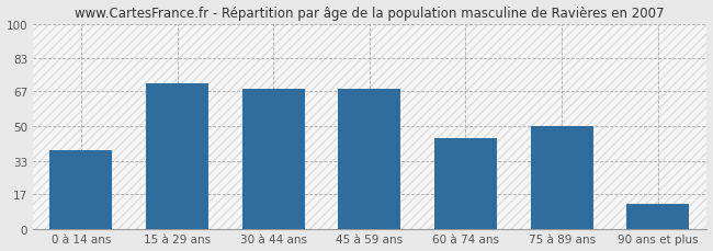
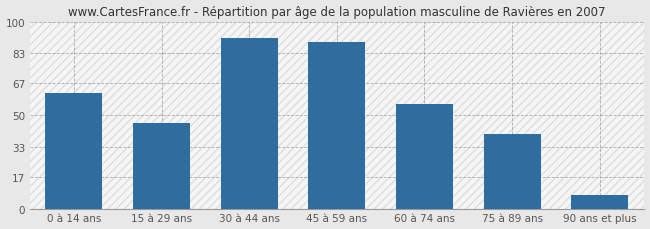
0 à 14 ans: 38 -> 62
15 à 29 ans: 71 -> 46
30 à 44 ans: 68 -> 91
45 à 59 ans: 68 -> 89
60 à 74 ans: 44 -> 56
75 à 89 ans: 50 -> 40
90 ans et plus: 12 -> 7
